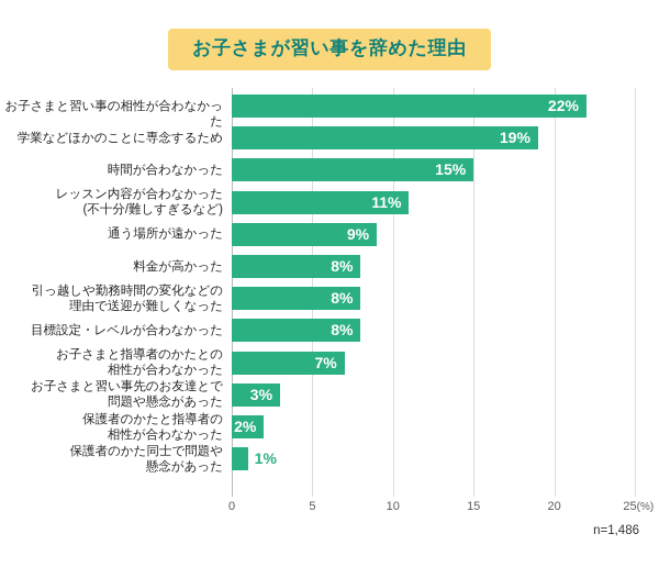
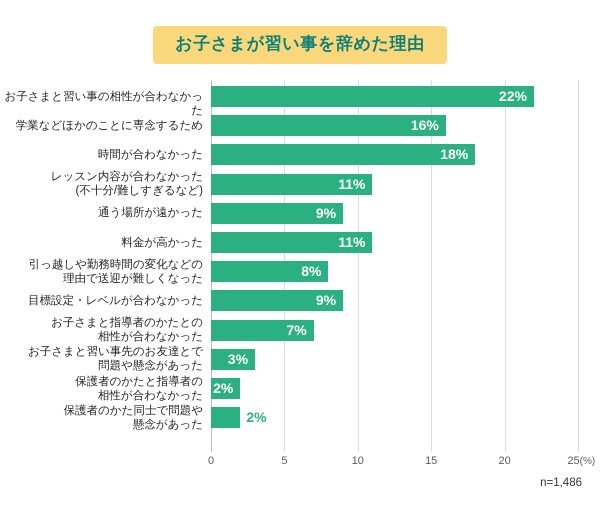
学業などほかのことに専念するため: 19% -> 16%
時間が合わなかった: 15% -> 18%
料金が高かった: 8% -> 11%
目標設定・レベルが合わなかった: 8% -> 9%
保護者のかた同士で問題や 懸念があった: 1% -> 2%
